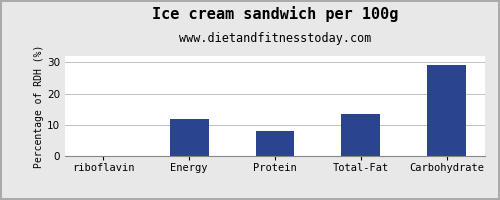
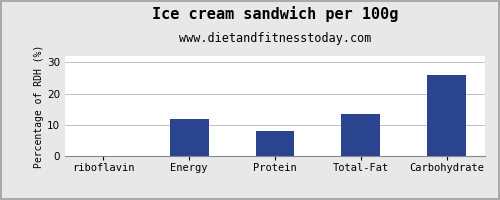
Carbohydrate: 29.0 -> 26.0
